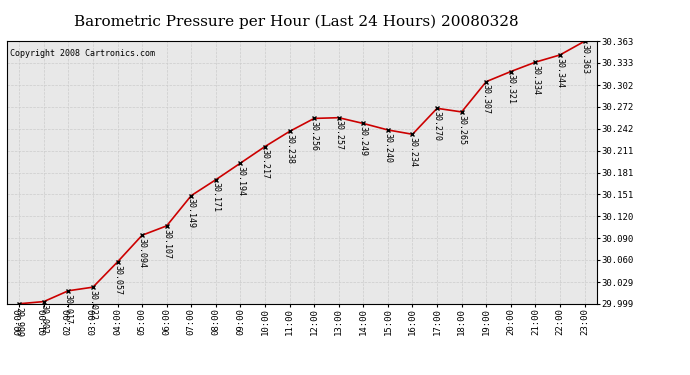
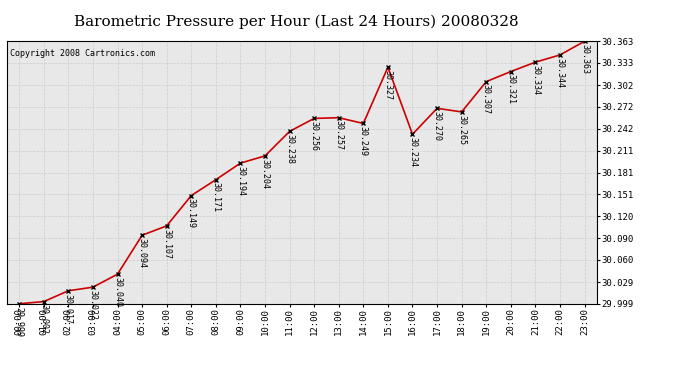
04:00: 30.057 -> 30.040
10:00: 30.217 -> 30.204
15:00: 30.240 -> 30.327
